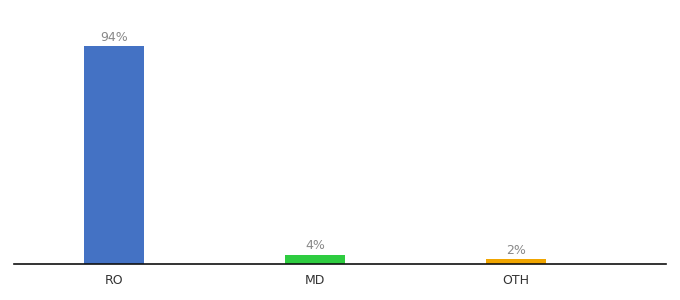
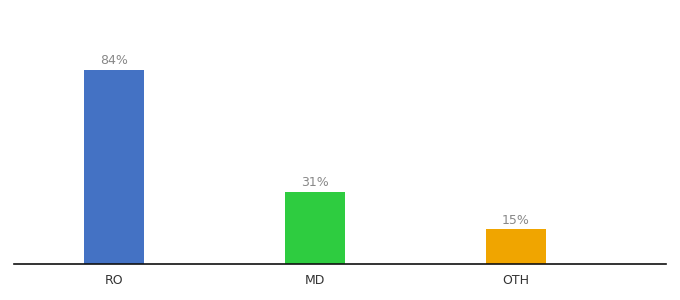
RO: 94% -> 84%
MD: 4% -> 31%
OTH: 2% -> 15%
